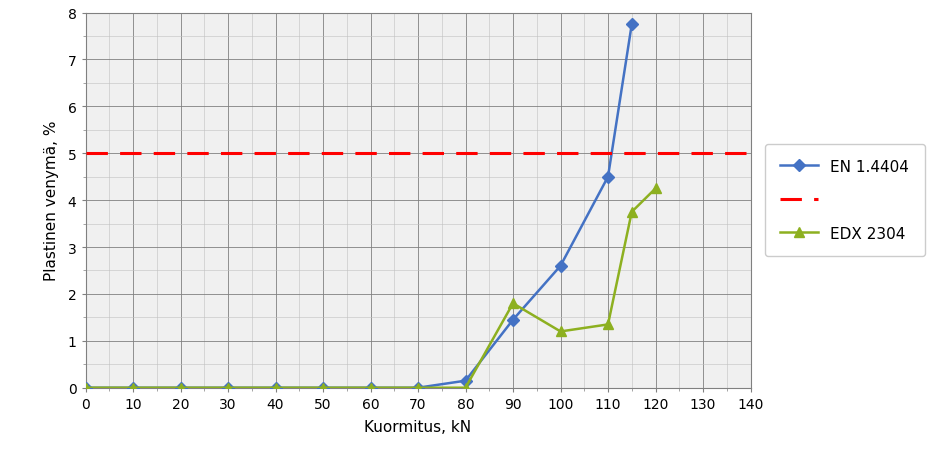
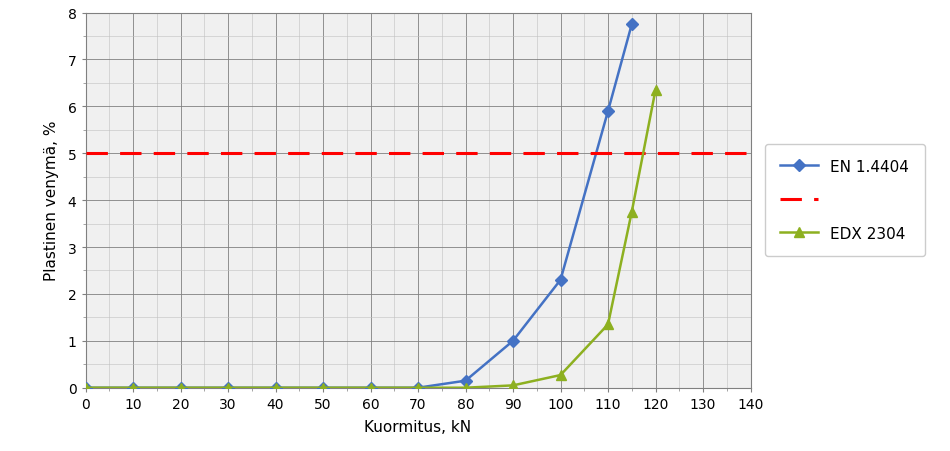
EN 1.4404/90: 1.45 -> 1.00
EDX 2304/90: 1.80 -> 0.05
EN 1.4404/100: 2.60 -> 2.30
EDX 2304/100: 1.20 -> 0.27
EN 1.4404/110: 4.50 -> 5.90
EDX 2304/120: 4.25 -> 6.35
